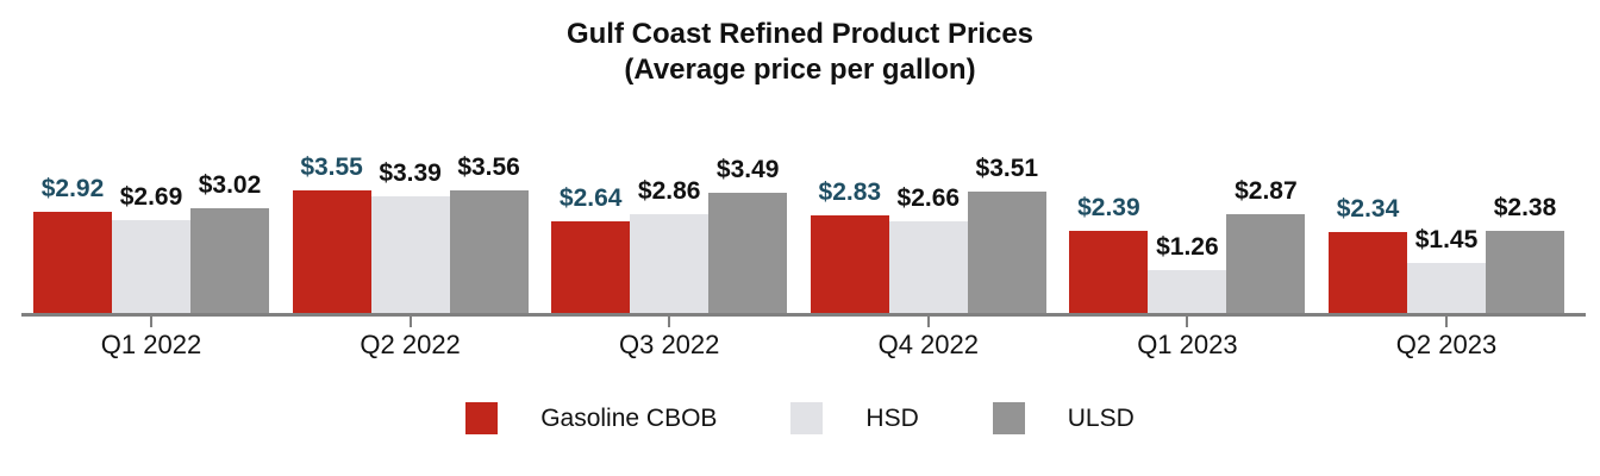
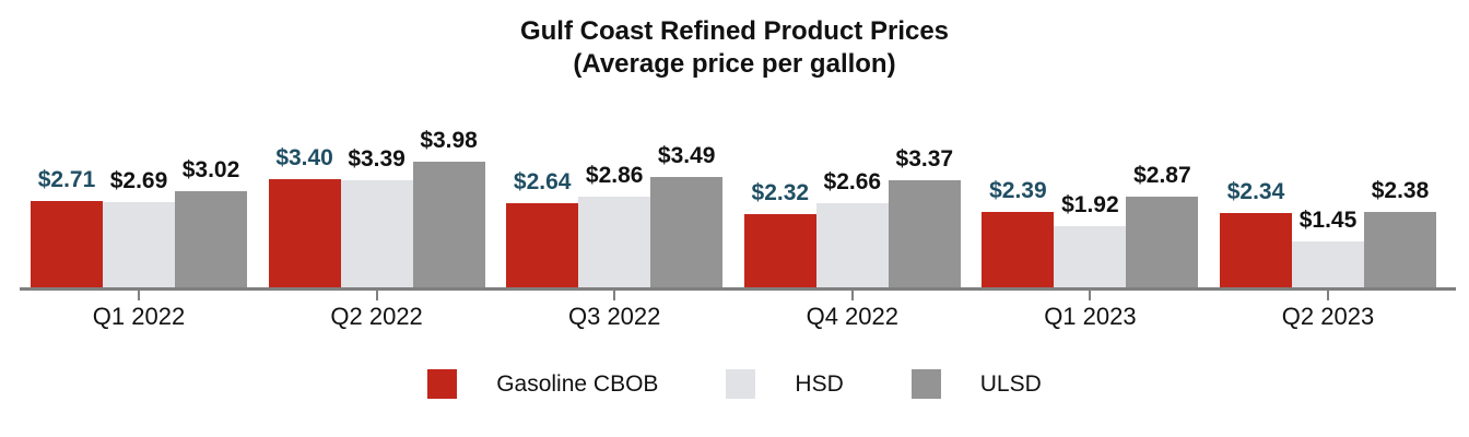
Gasoline CBOB/Q1 2022: $2.92 -> $2.71
Gasoline CBOB/Q2 2022: $3.55 -> $3.40
ULSD/Q2 2022: $3.56 -> $3.98
Gasoline CBOB/Q4 2022: $2.83 -> $2.32
ULSD/Q4 2022: $3.51 -> $3.37
HSD/Q1 2023: $1.26 -> $1.92
